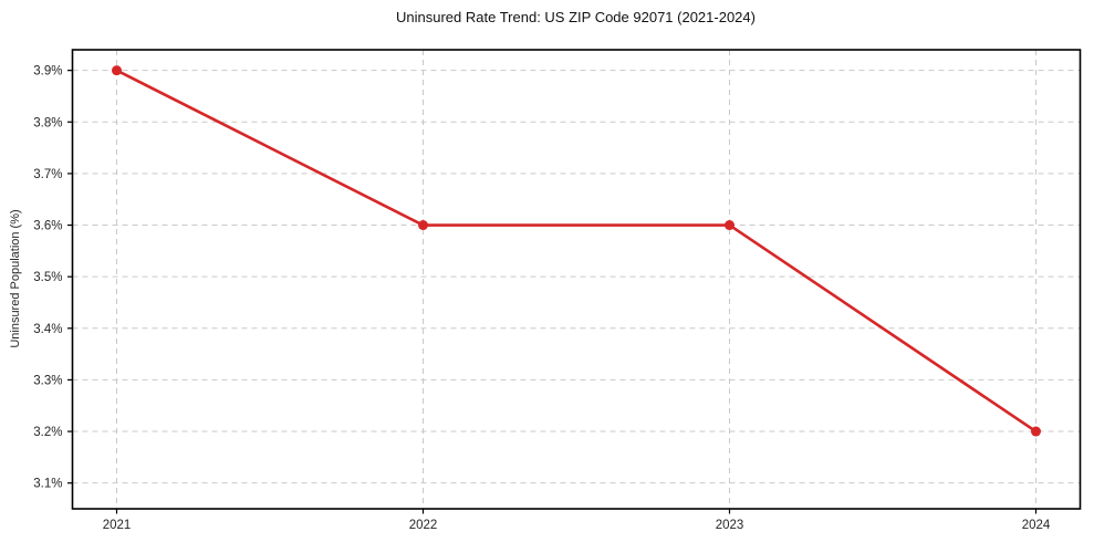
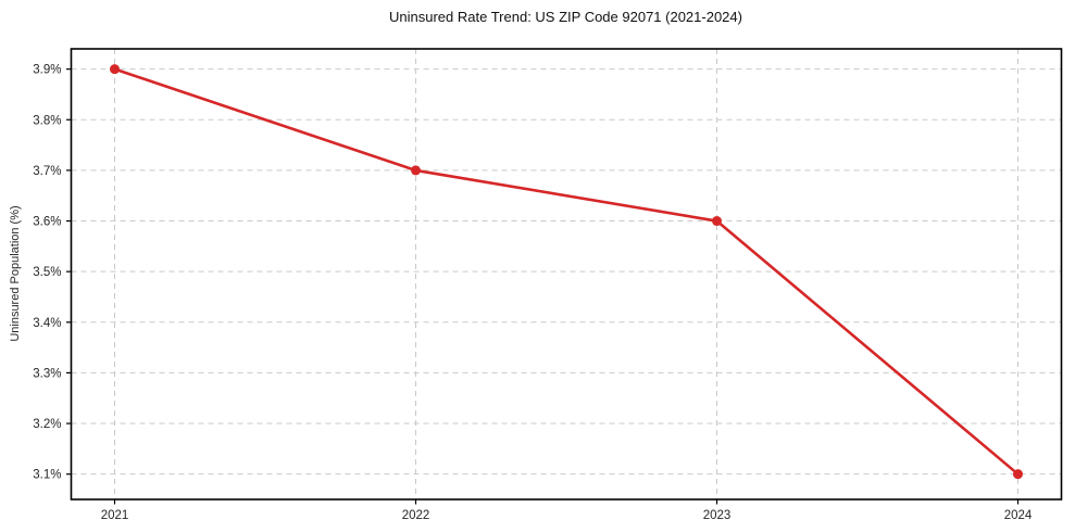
2022: 3.6% -> 3.7%
2024: 3.2% -> 3.1%
